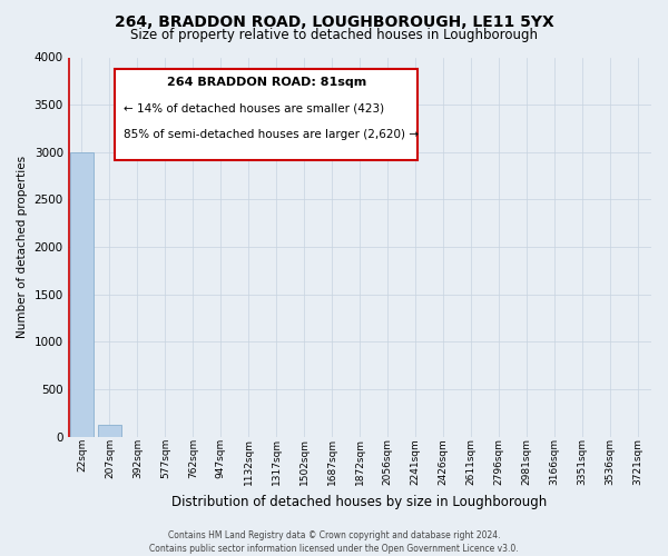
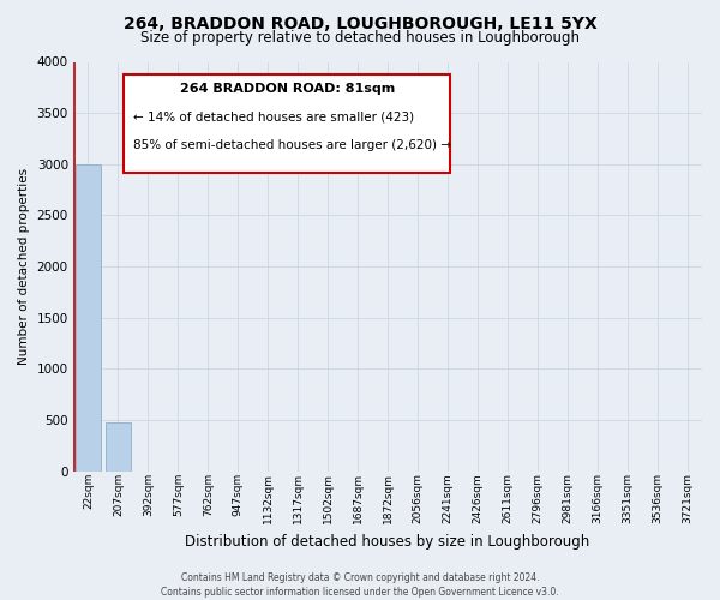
207sqm: 120 -> 480
